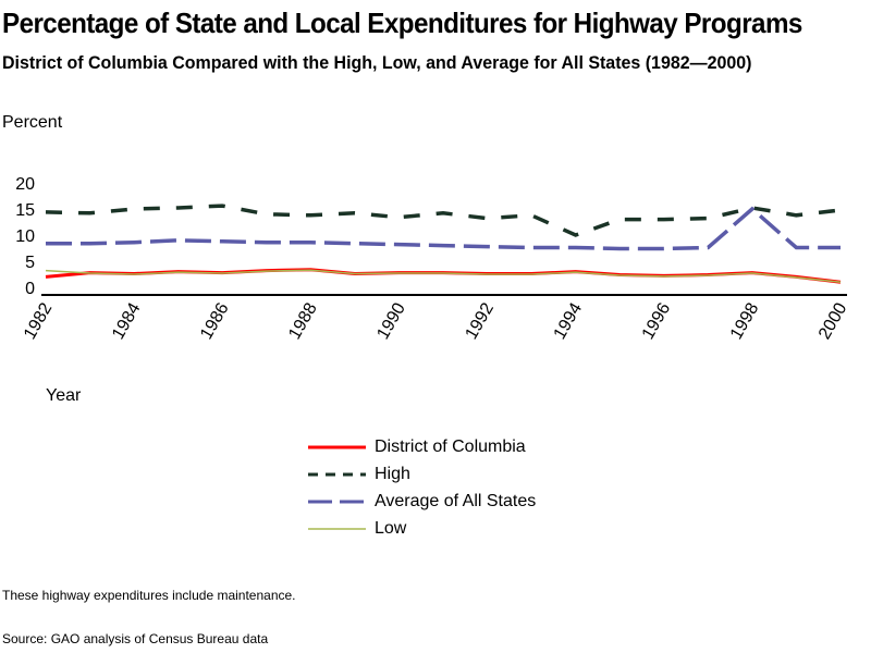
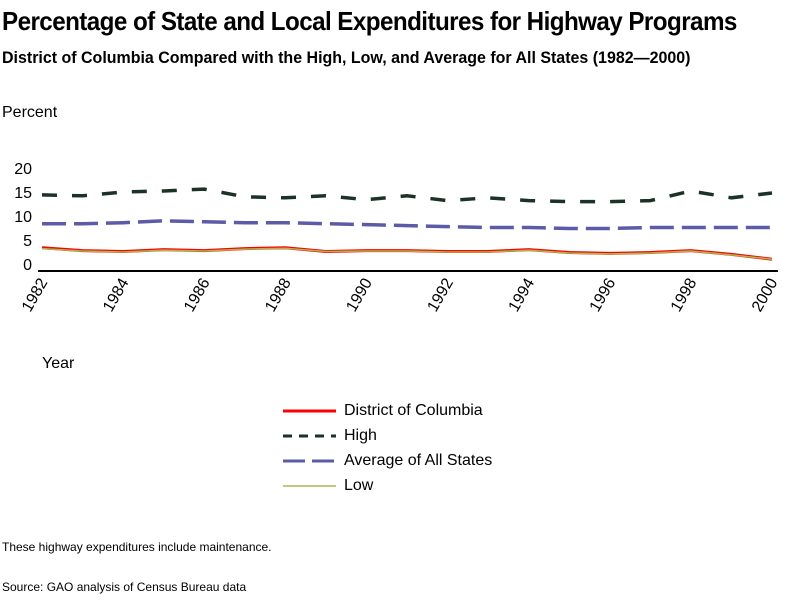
District of Columbia/1982: 2 -> 3
High/1994: 10 -> 13
Average of All States/1998: 15 -> 8
